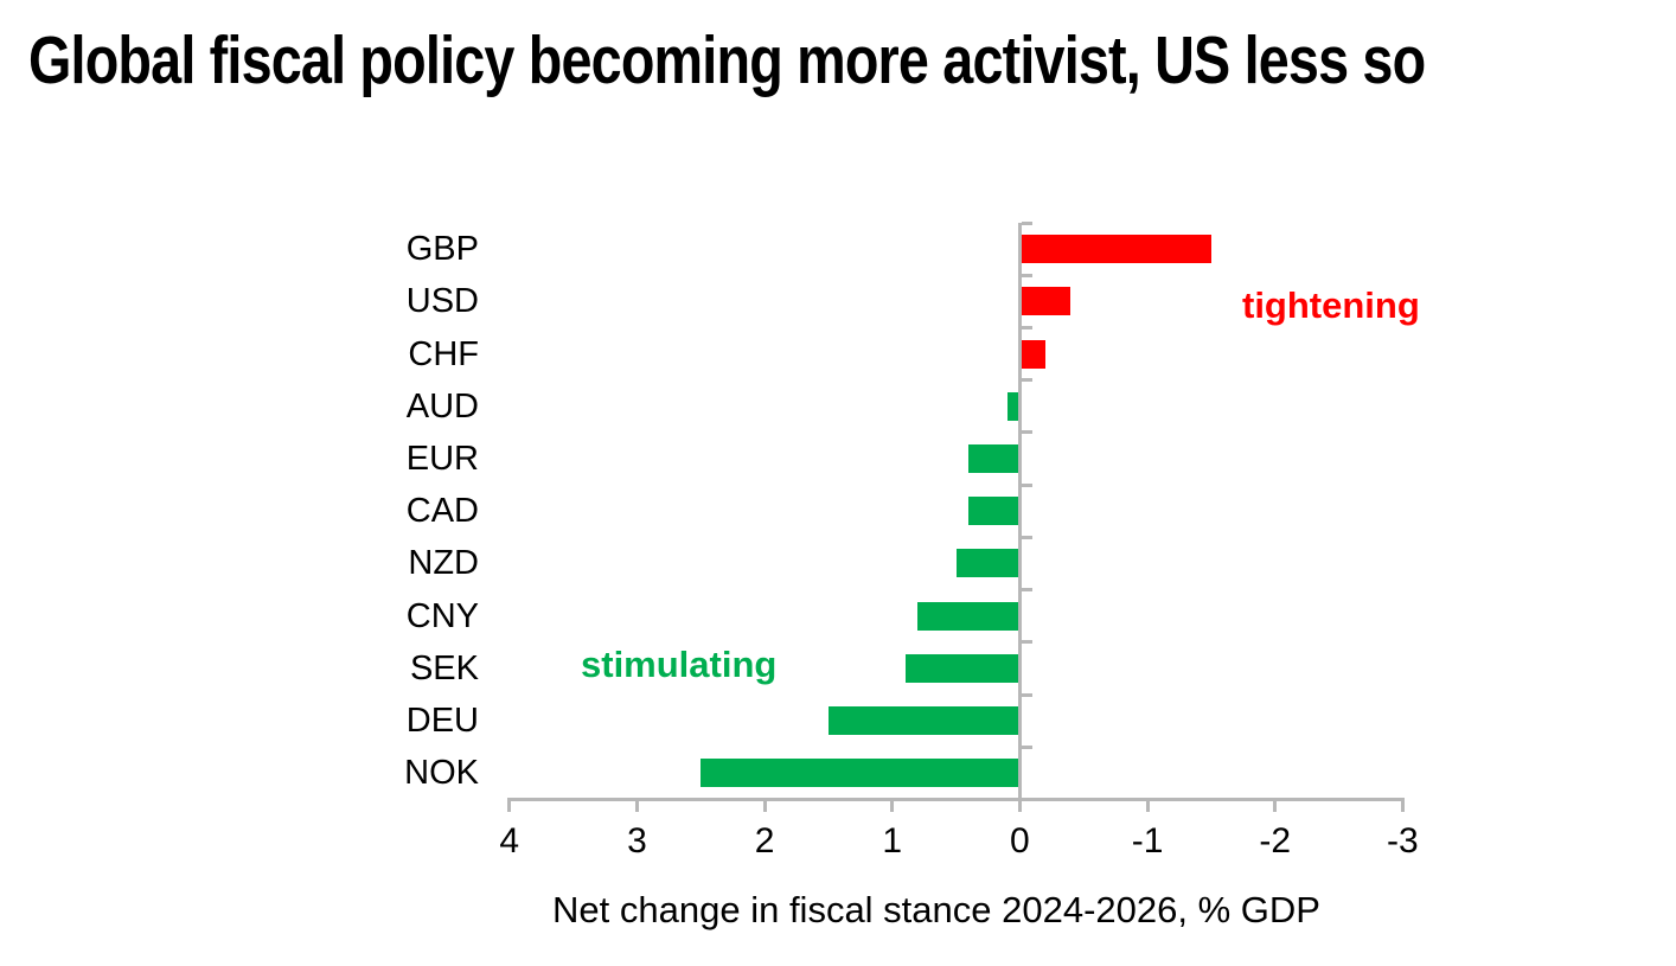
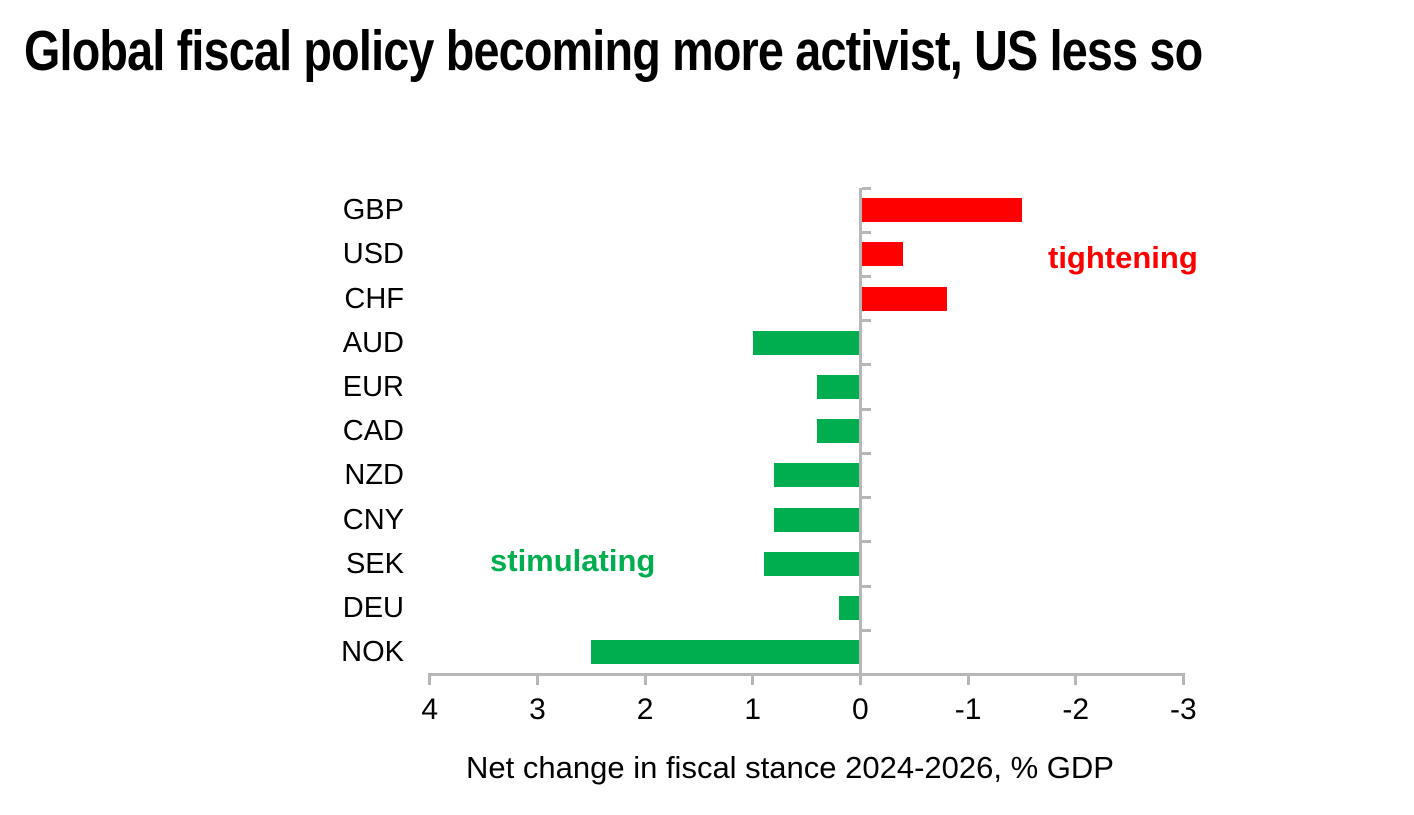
CHF: -0.2 -> -0.8
AUD: 0.1 -> 1.0
NZD: 0.5 -> 0.8
DEU: 1.5 -> 0.2
